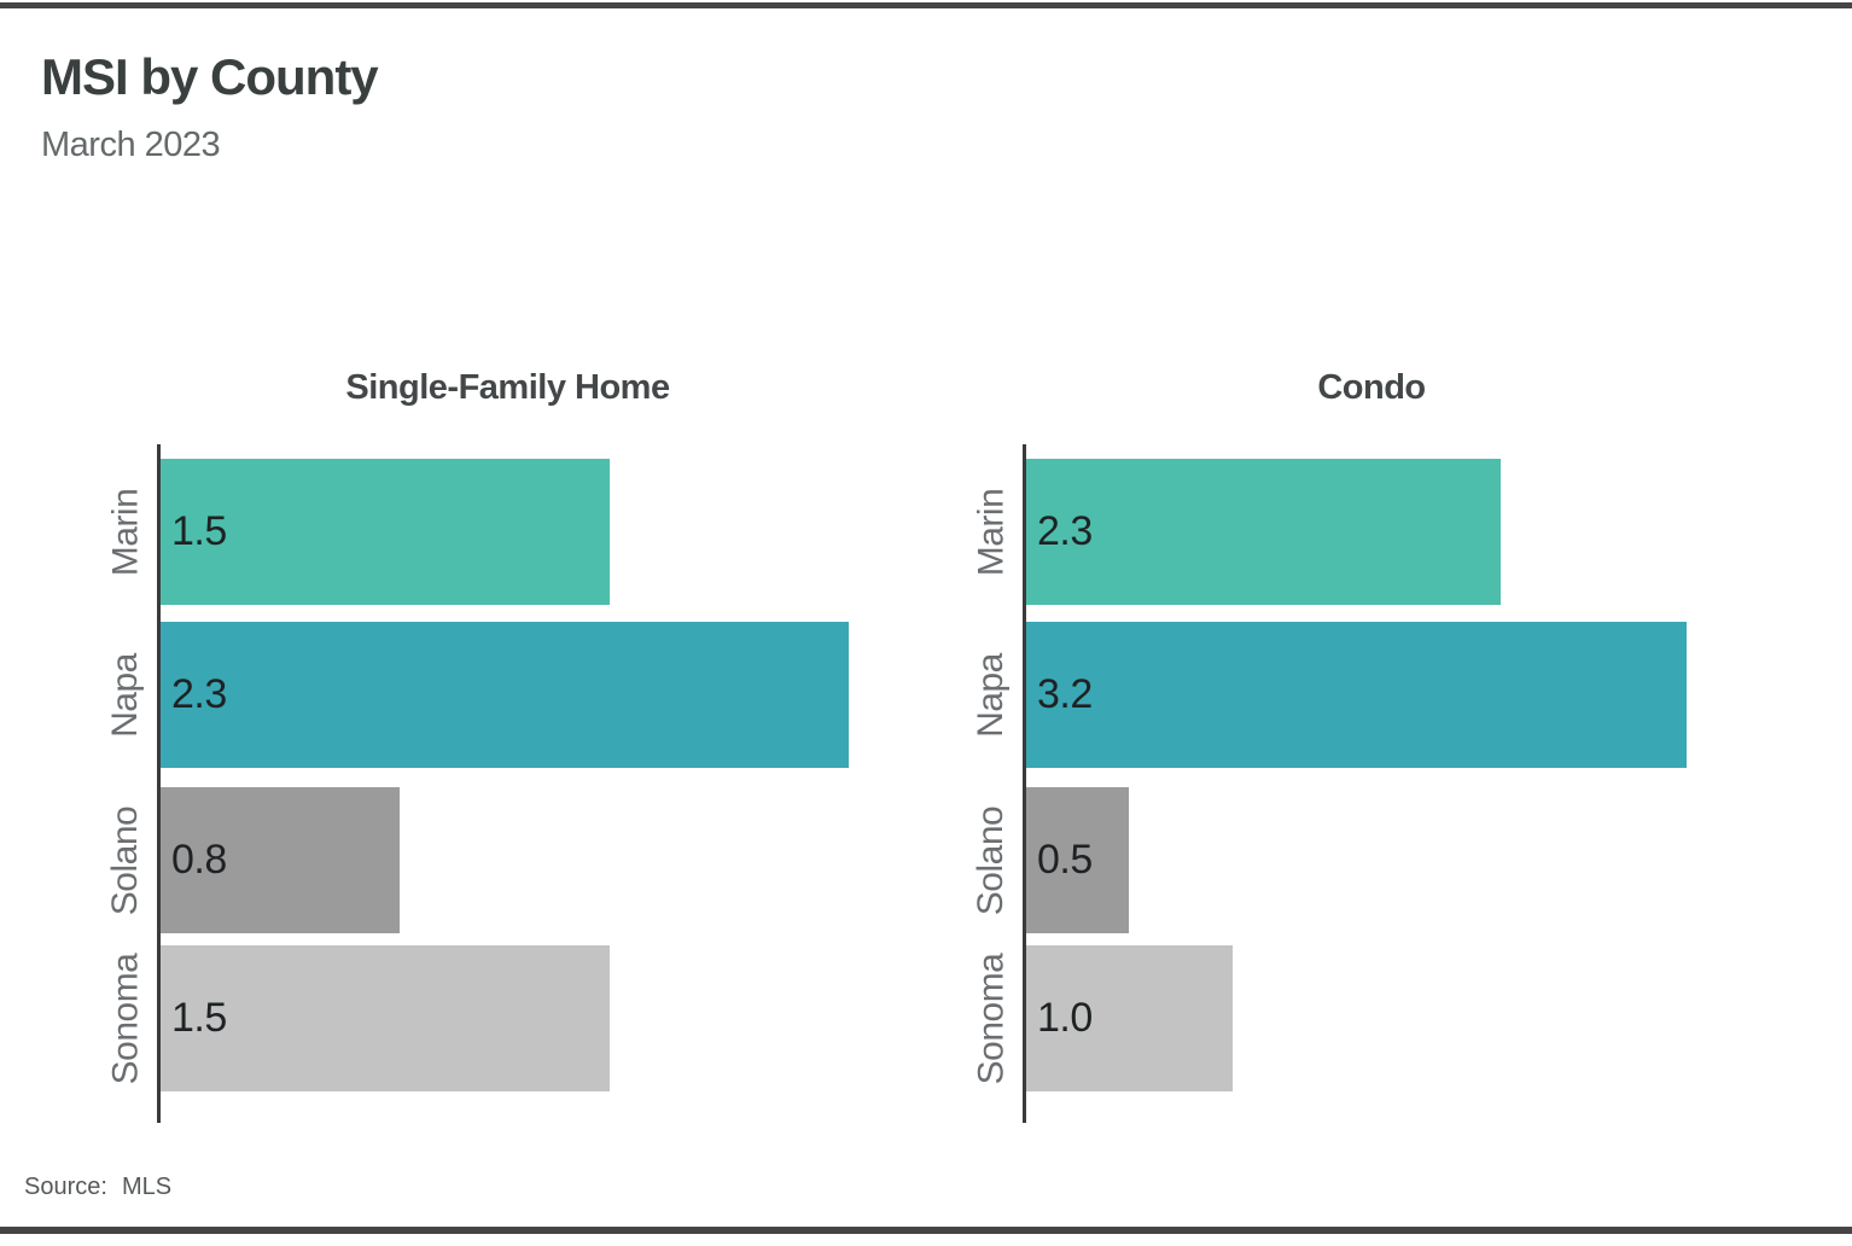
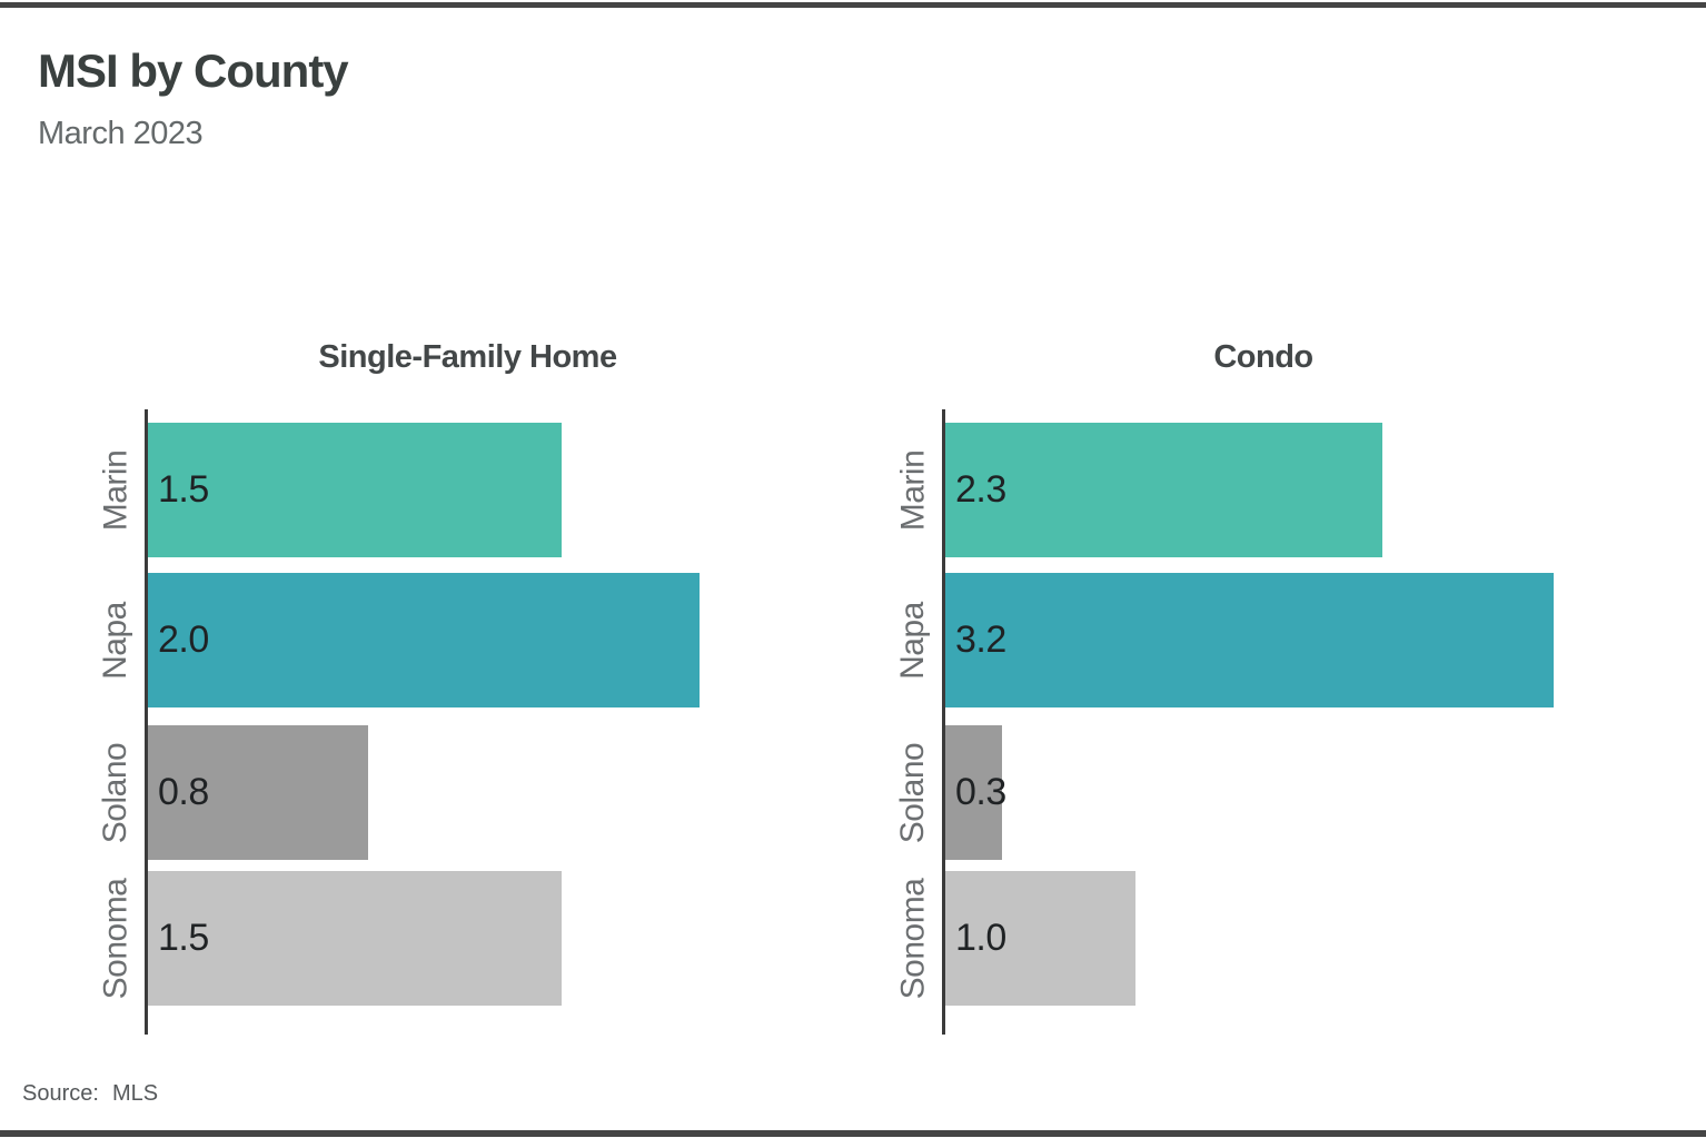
Single-Family Home/Napa: 2.3 -> 2.0
Condo/Solano: 0.5 -> 0.3
